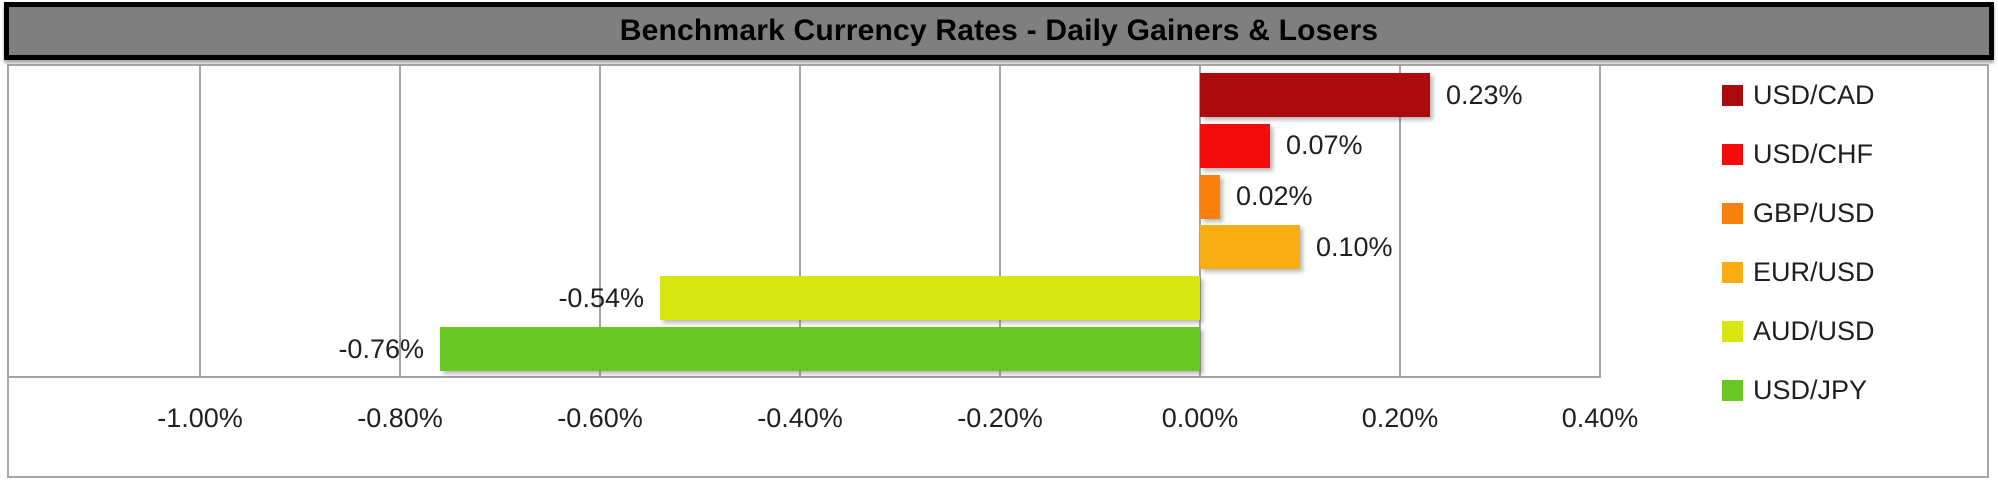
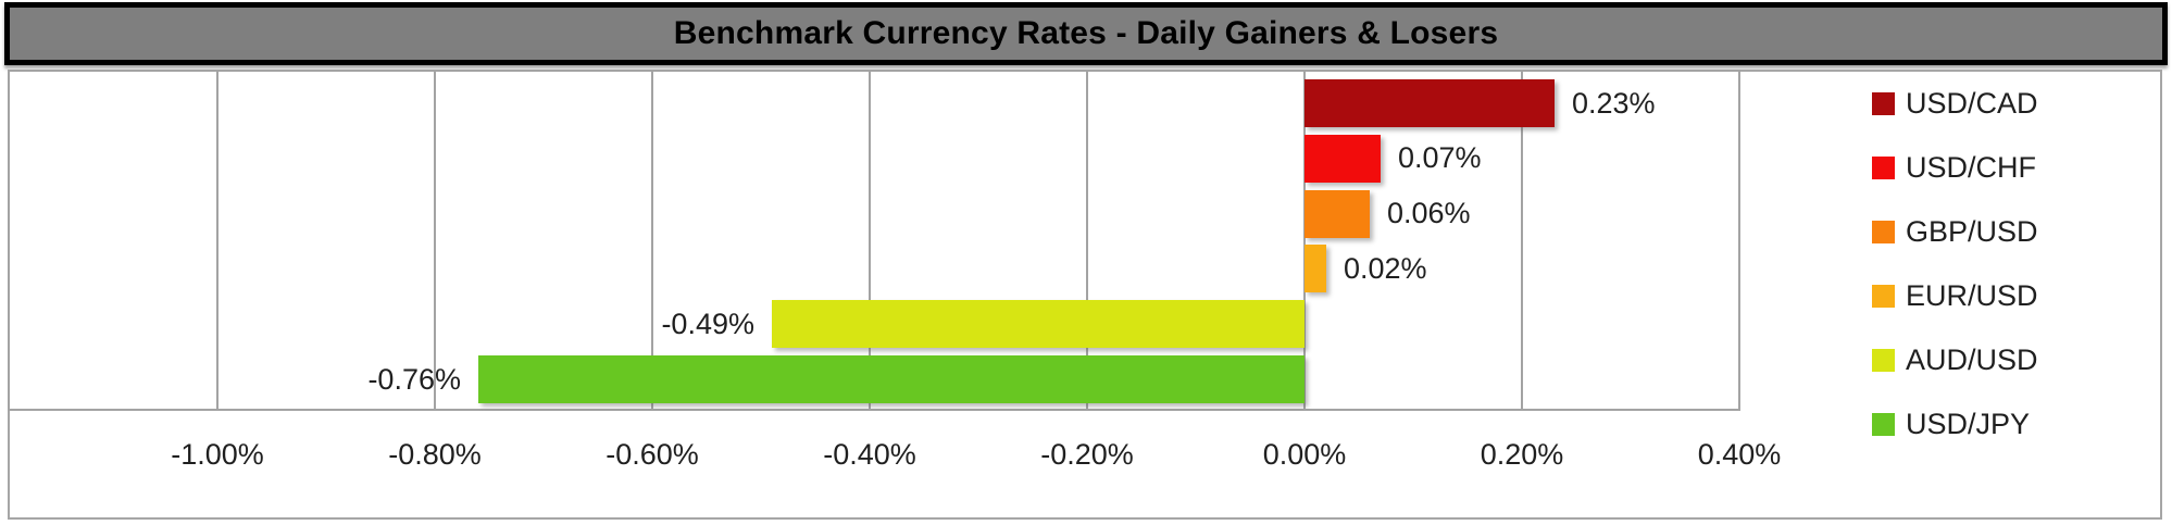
GBP/USD: 0.02% -> 0.06%
EUR/USD: 0.10% -> 0.02%
AUD/USD: -0.54% -> -0.49%
